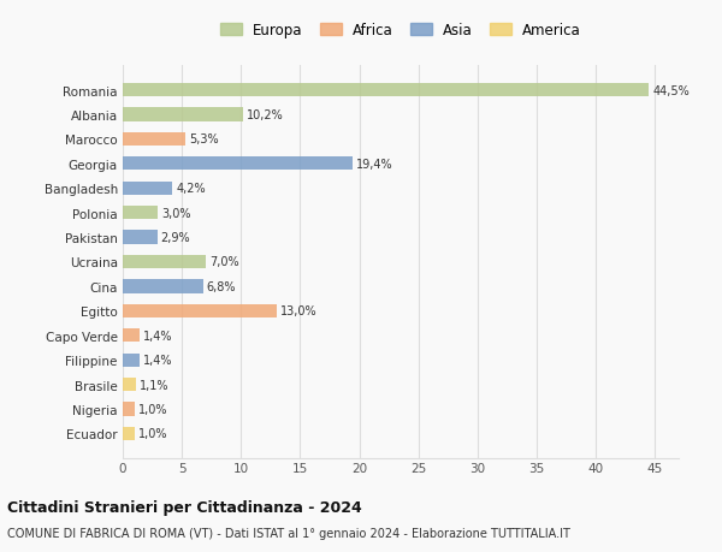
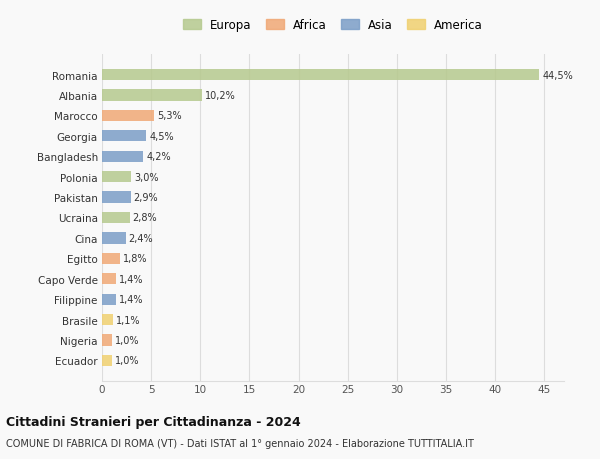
Georgia: 19,4% -> 4,5%
Ucraina: 7,0% -> 2,8%
Cina: 6,8% -> 2,4%
Egitto: 13,0% -> 1,8%
